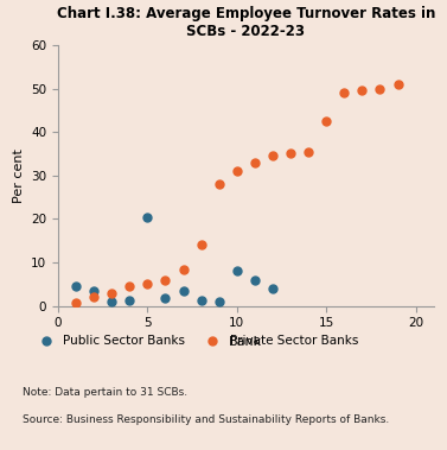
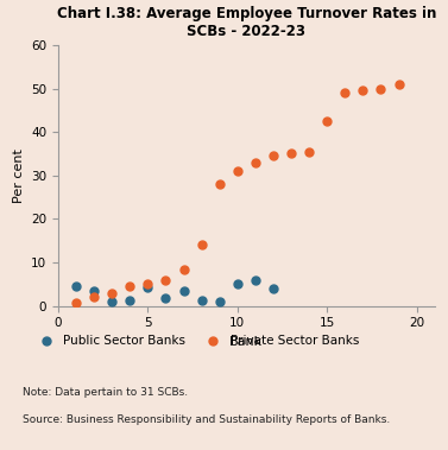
Public Sector Banks/5: 20.5 -> 4.2
Public Sector Banks/10: 8.0 -> 5.0
